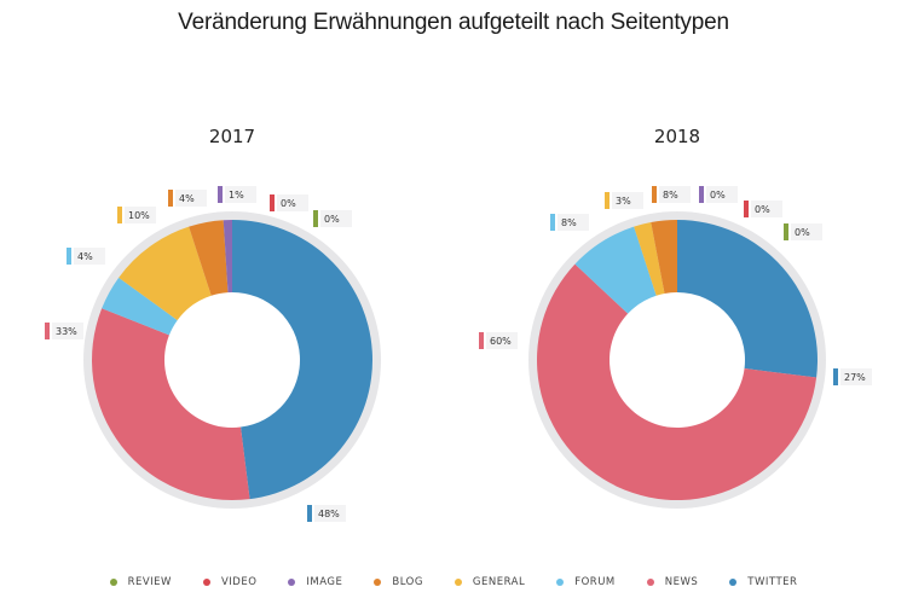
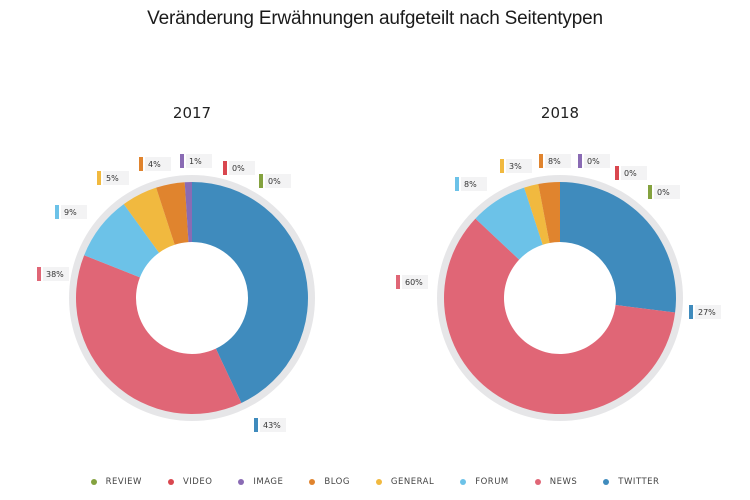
2017/TWITTER: 48% -> 43%
2017/NEWS: 33% -> 38%
2017/FORUM: 4% -> 9%
2017/GENERAL: 10% -> 5%
